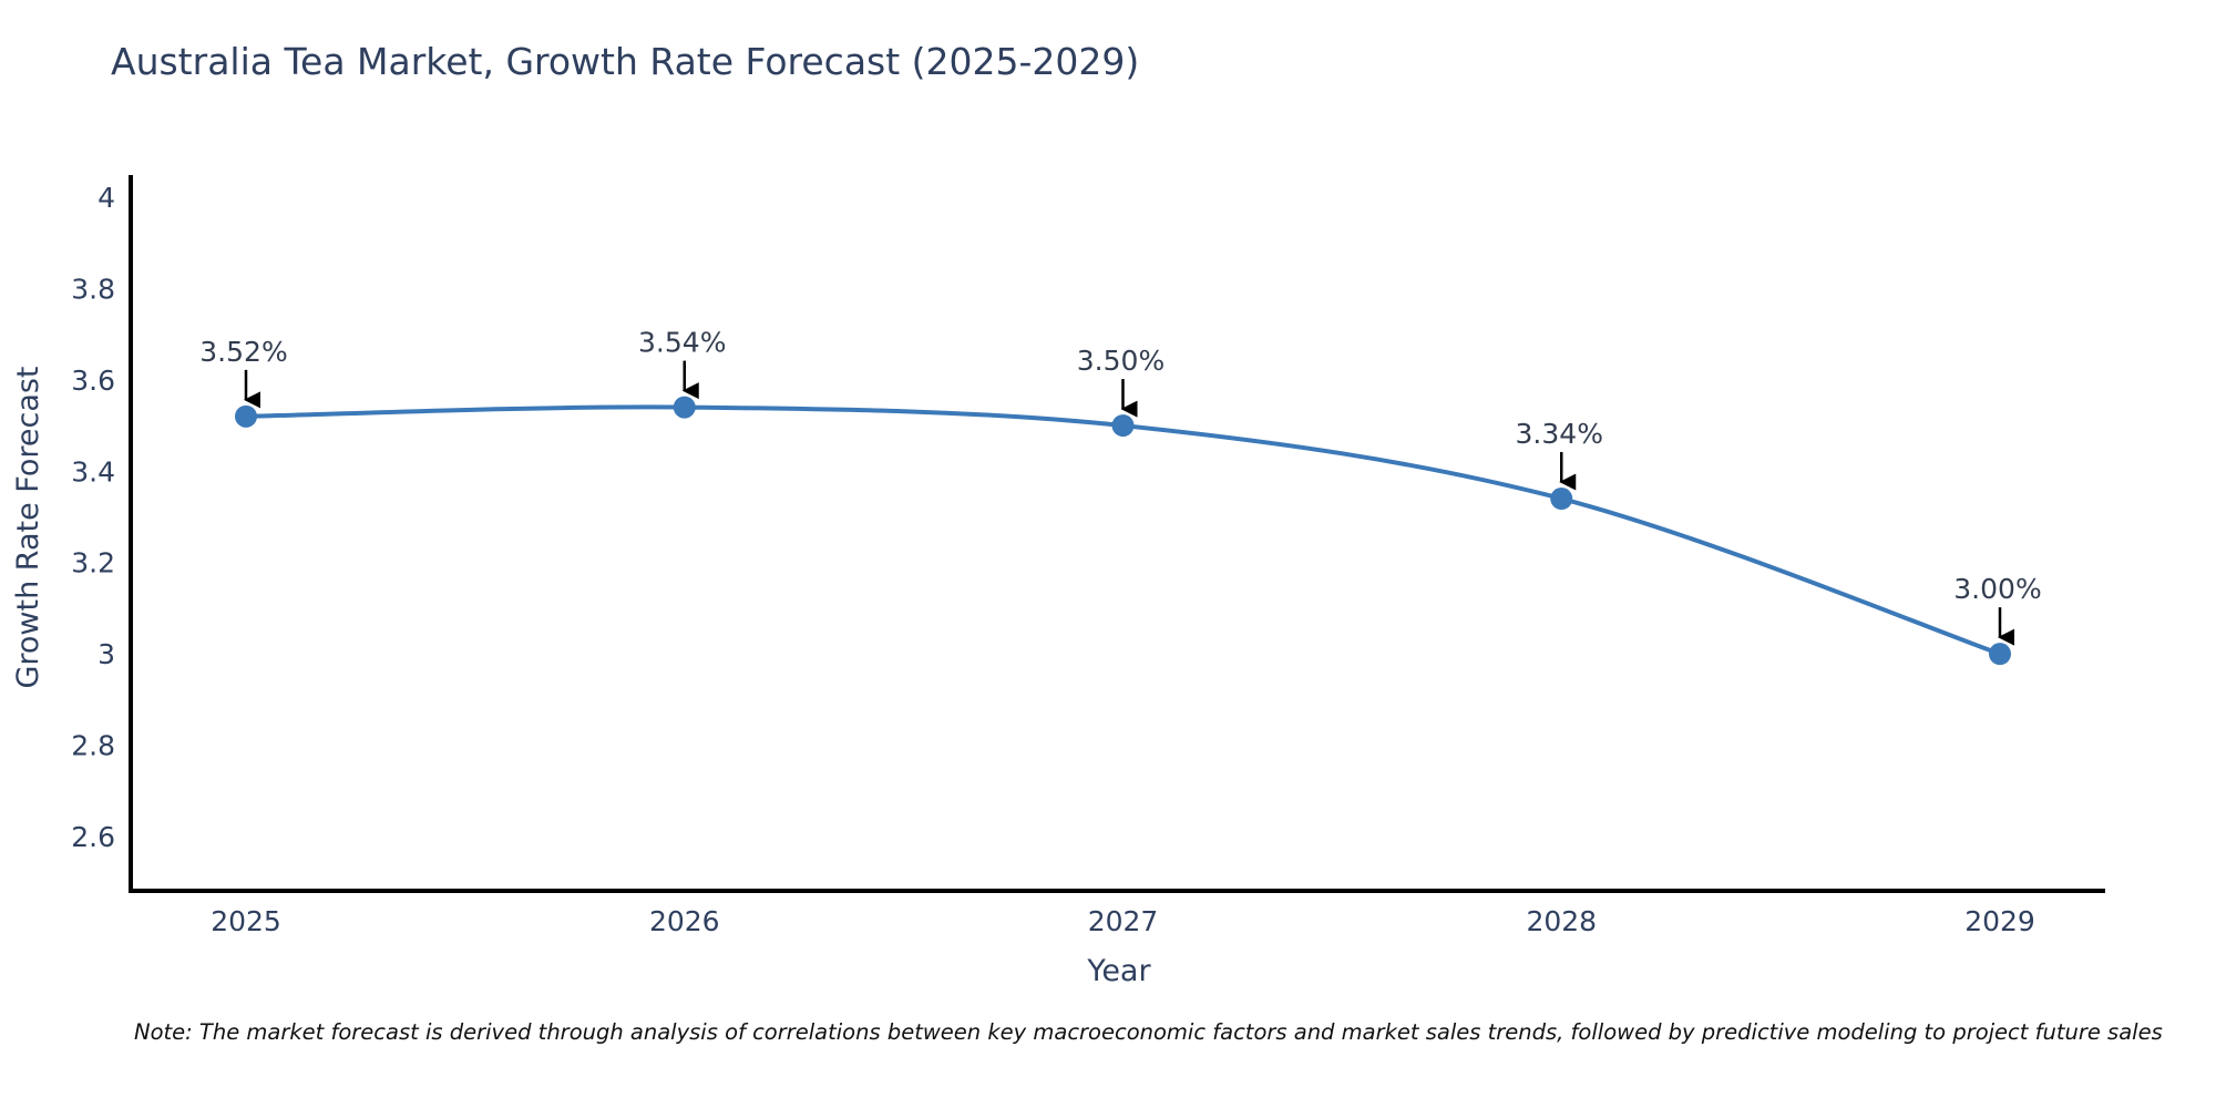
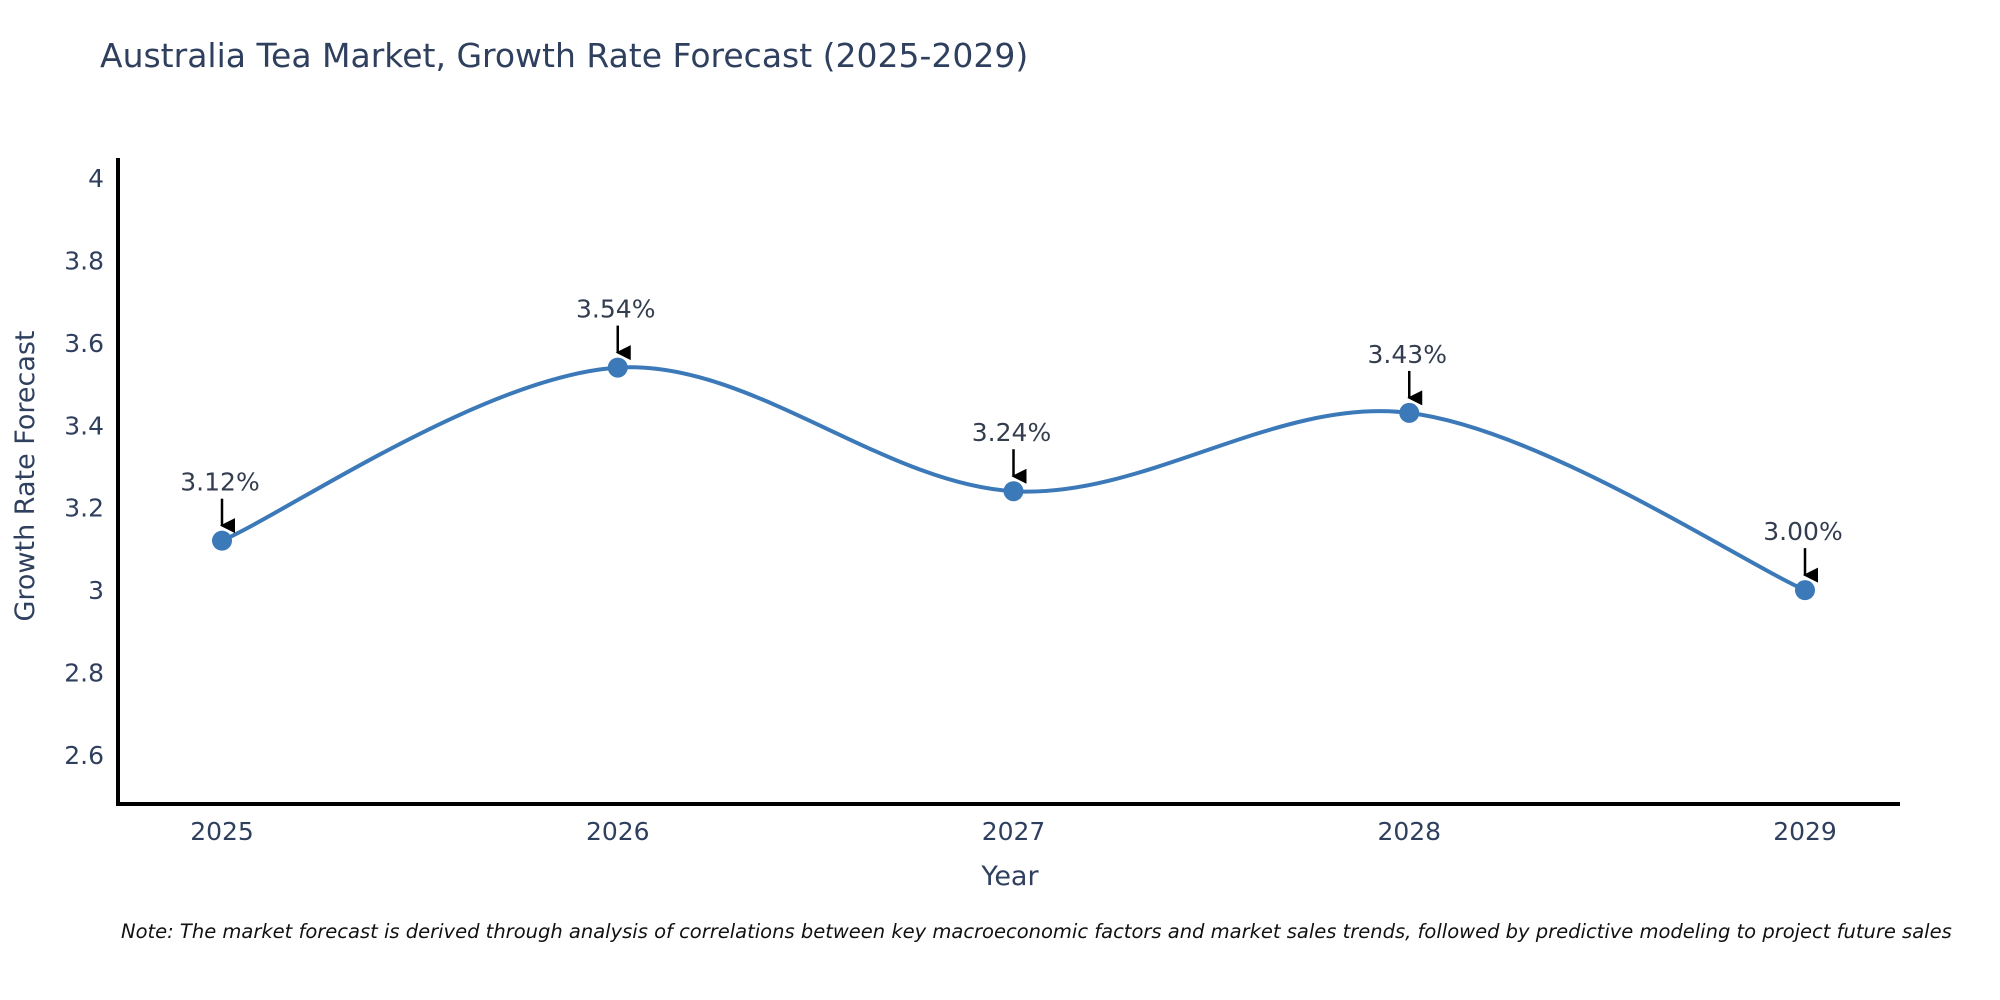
2025: 3.52% -> 3.12%
2027: 3.50% -> 3.24%
2028: 3.34% -> 3.43%
